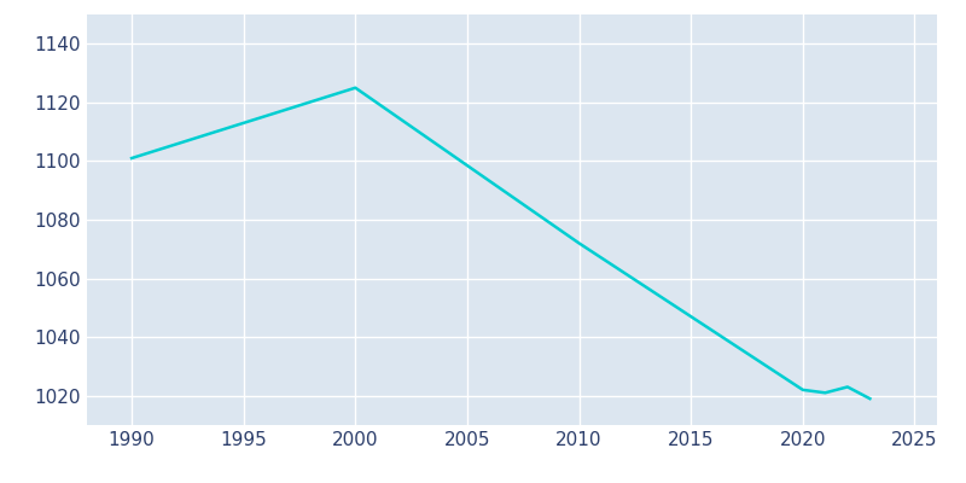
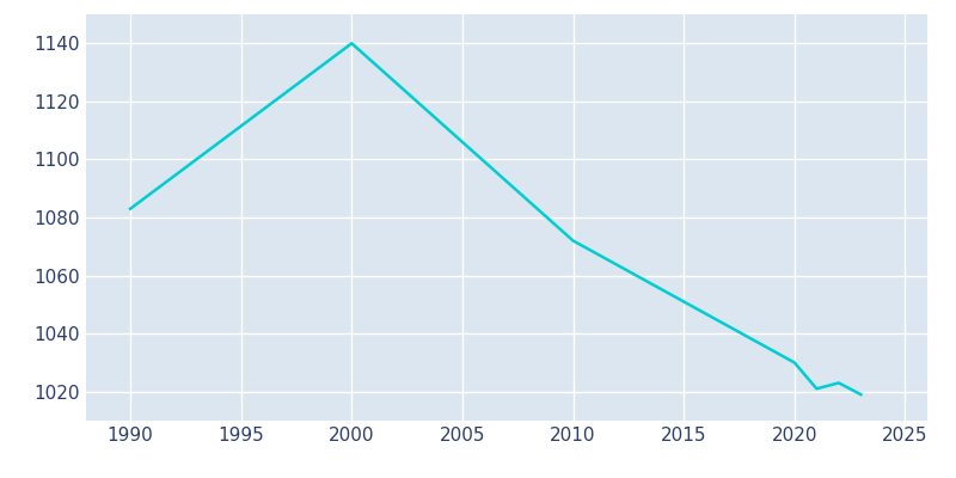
1990: 1101 -> 1083
2000: 1125 -> 1140
2020: 1022 -> 1030
